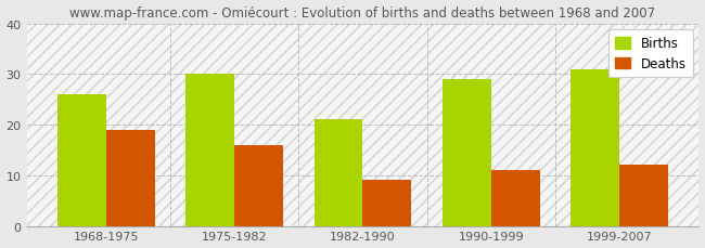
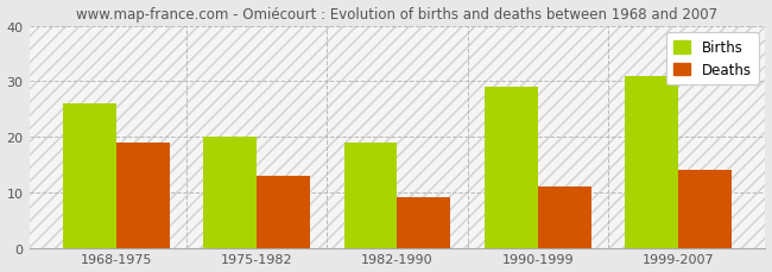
Births/1975-1982: 30 -> 20
Deaths/1975-1982: 16 -> 13
Births/1982-1990: 21 -> 19
Deaths/1999-2007: 12 -> 14
